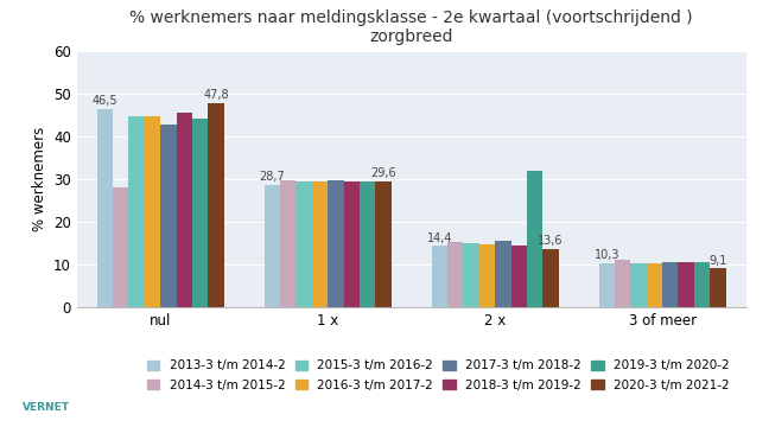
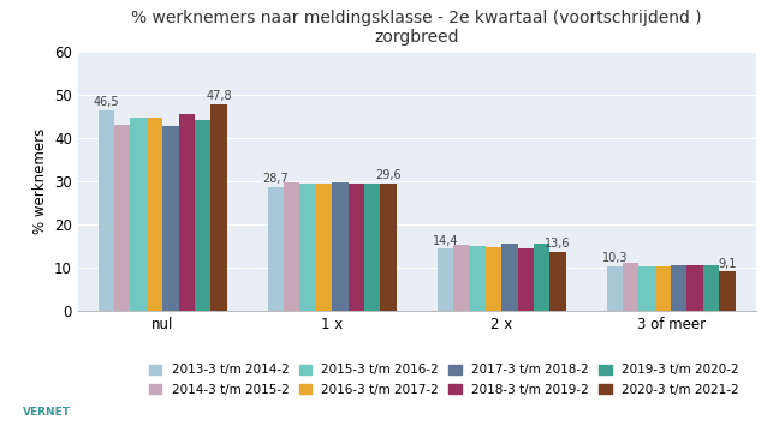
2014-3 t/m 2015-2/nul: 28.0 -> 43.0
2019-3 t/m 2020-2/2 x: 32.0 -> 15.5
